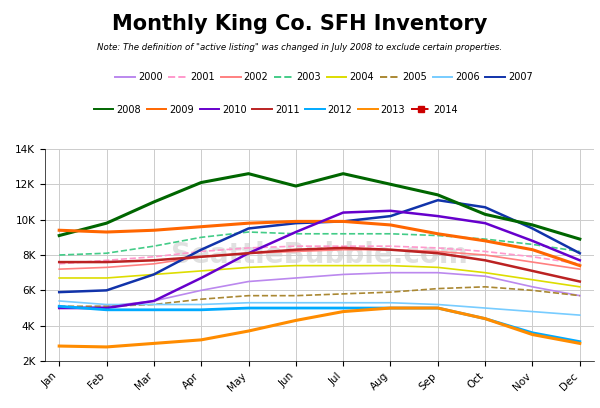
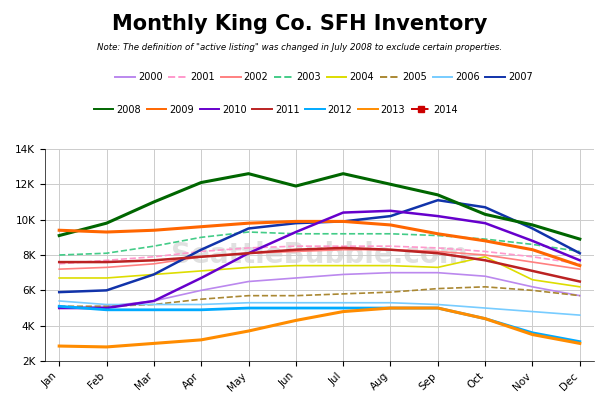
2004/Oct: 7.0K -> 7.9K
